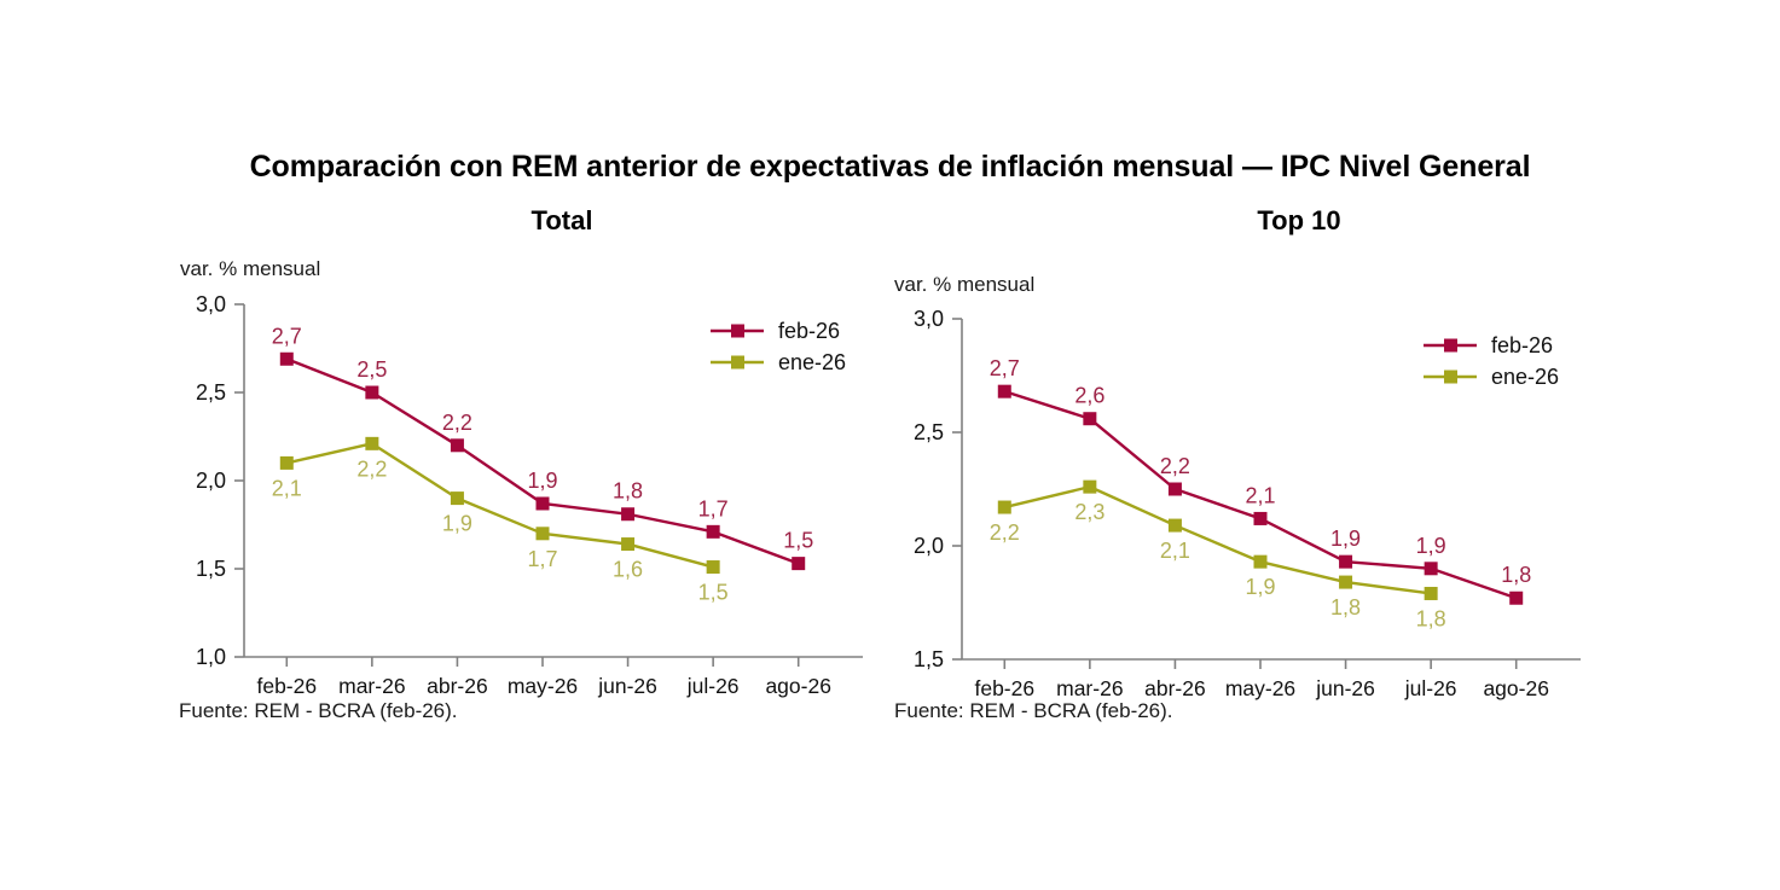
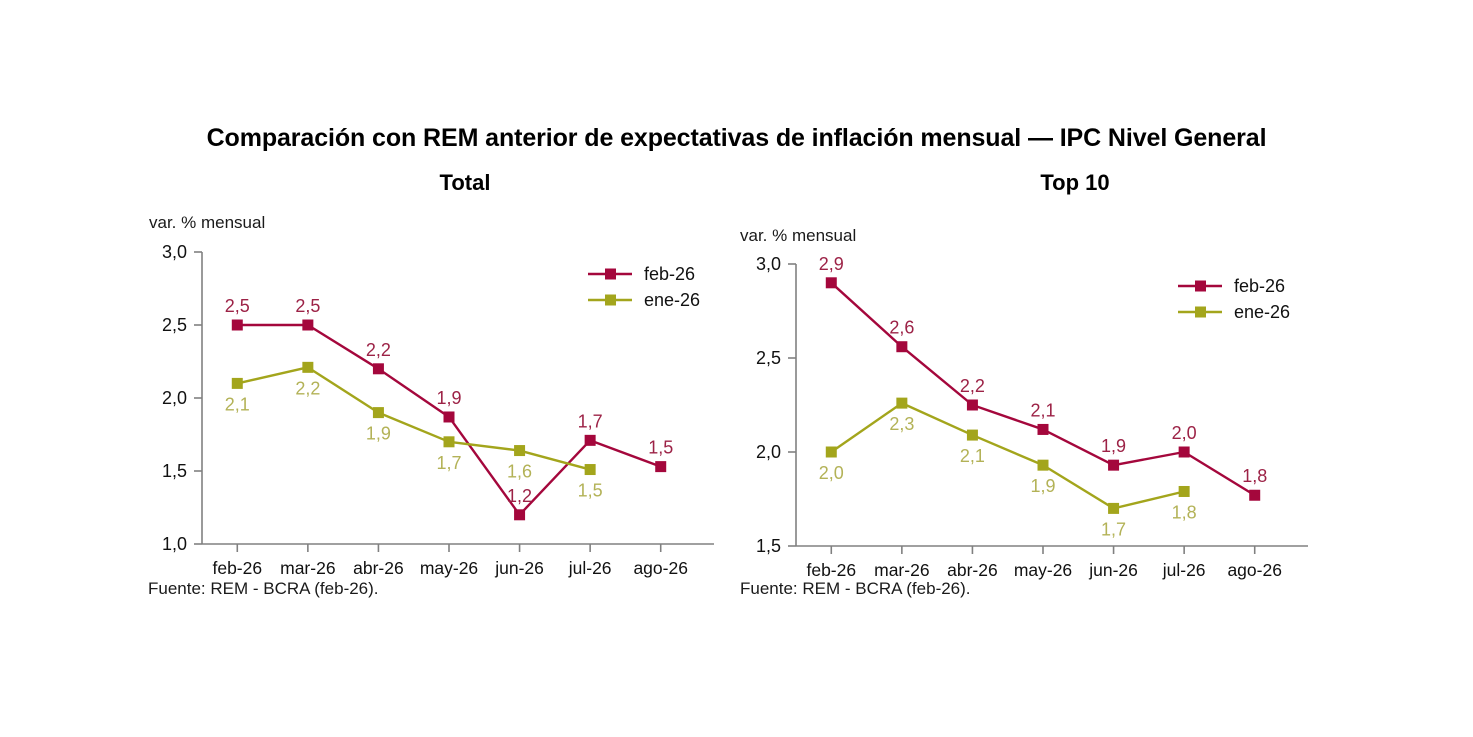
Total/feb-26/feb-26: 2,7 -> 2,5
Total/feb-26/jun-26: 1,8 -> 1,2
Top 10/feb-26/feb-26: 2,7 -> 2,9
Top 10/ene-26/feb-26: 2,2 -> 2,0
Top 10/ene-26/jun-26: 1,8 -> 1,7
Top 10/feb-26/jul-26: 1,9 -> 2,0
